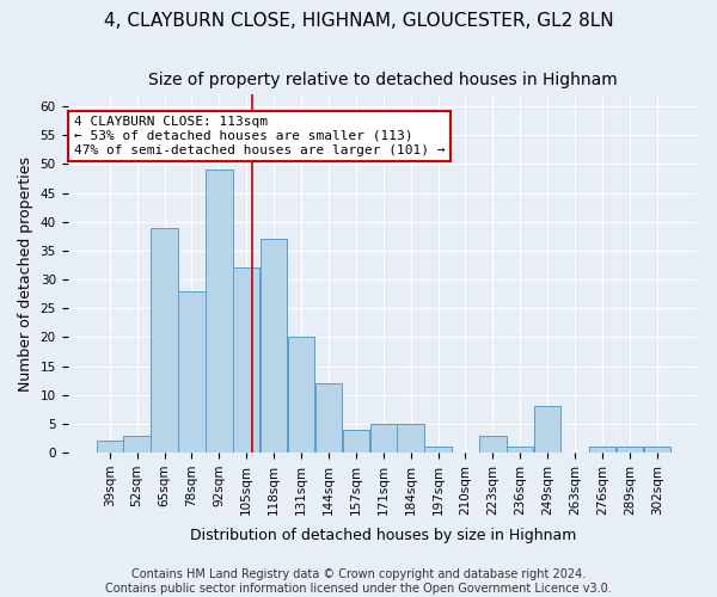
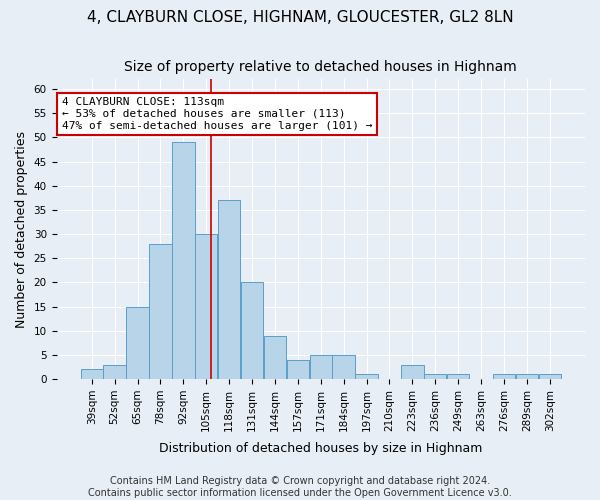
65sqm: 39 -> 15
105sqm: 32 -> 30
144sqm: 12 -> 9
249sqm: 8 -> 1
